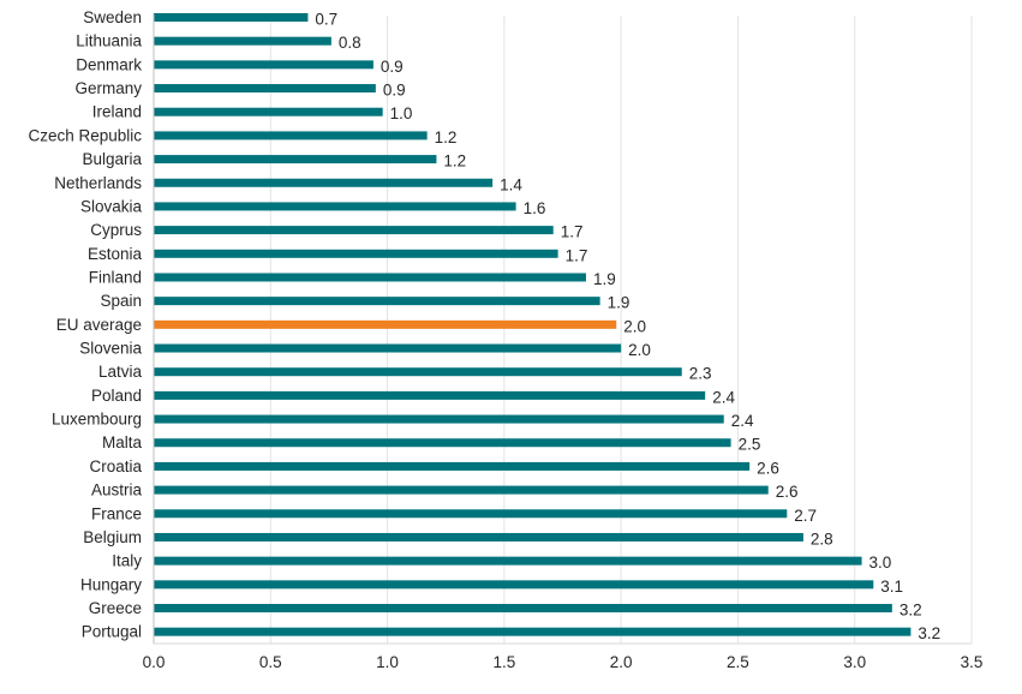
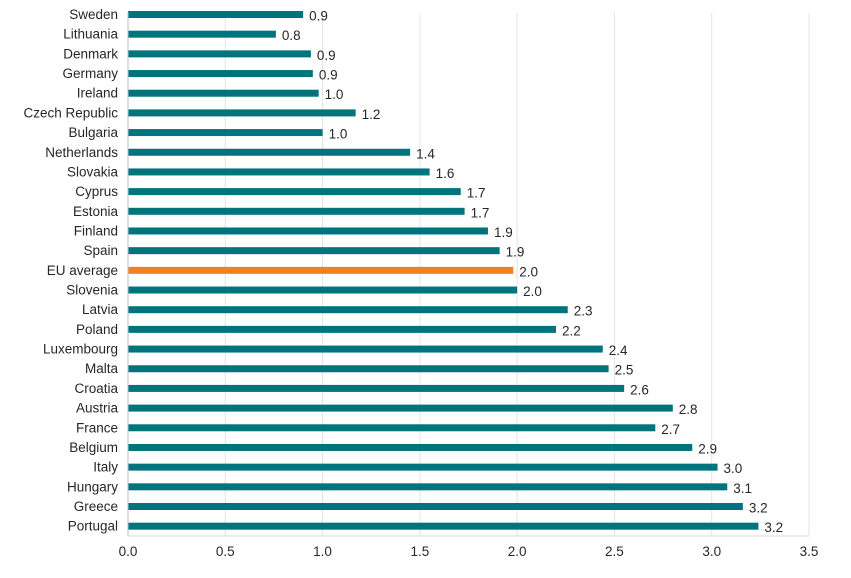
Sweden: 0.7 -> 0.9
Bulgaria: 1.2 -> 1.0
Poland: 2.4 -> 2.2
Austria: 2.6 -> 2.8
Belgium: 2.8 -> 2.9
